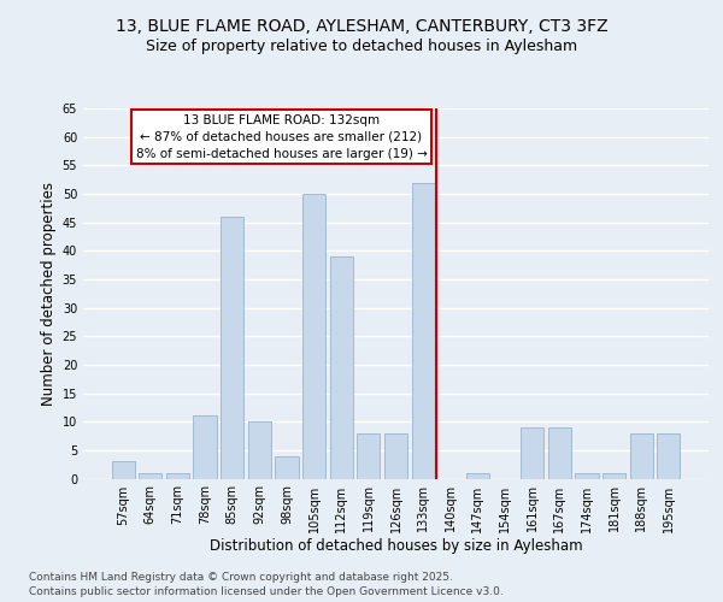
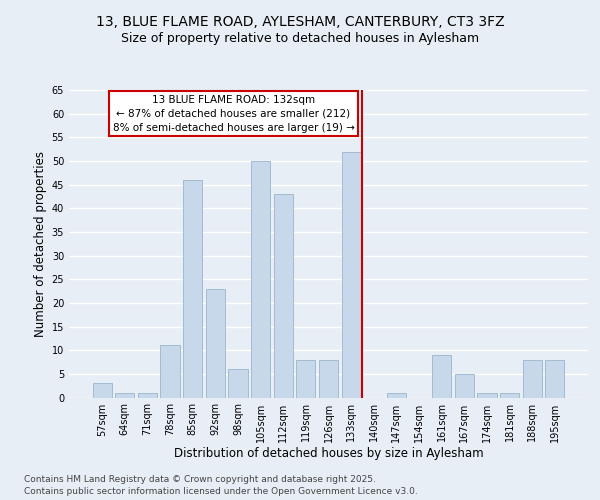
92sqm: 10 -> 23
98sqm: 4 -> 6
112sqm: 39 -> 43
167sqm: 9 -> 5
